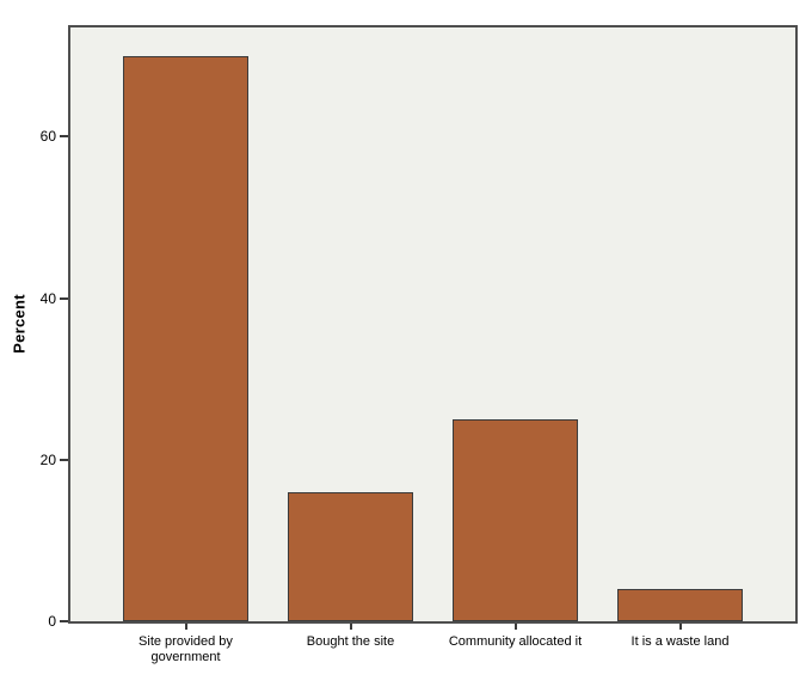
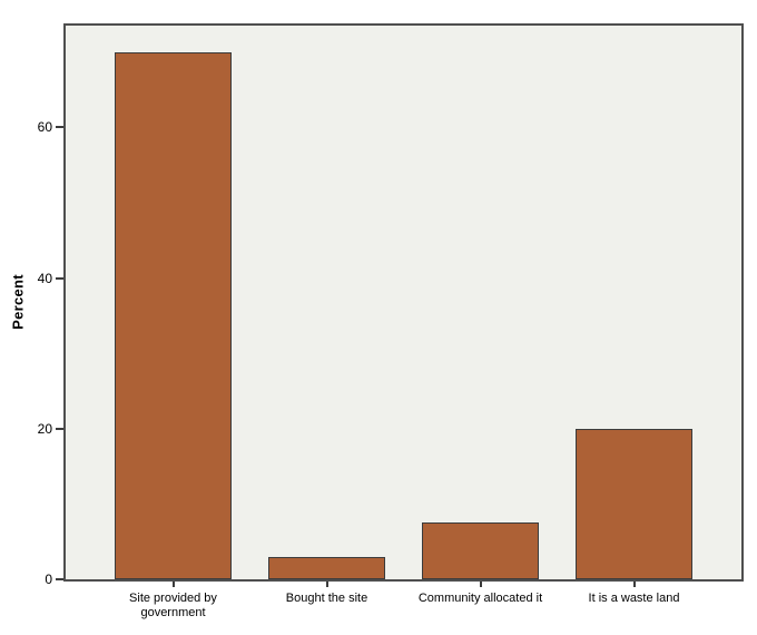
Bought the site: 16 -> 3
Community allocated it: 25 -> 8
It is a waste land: 4 -> 20
